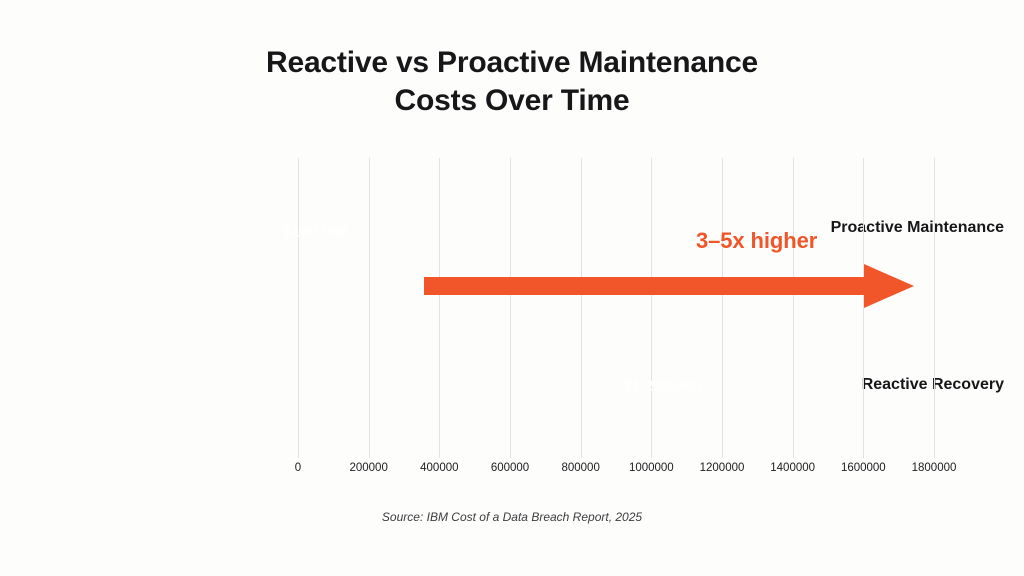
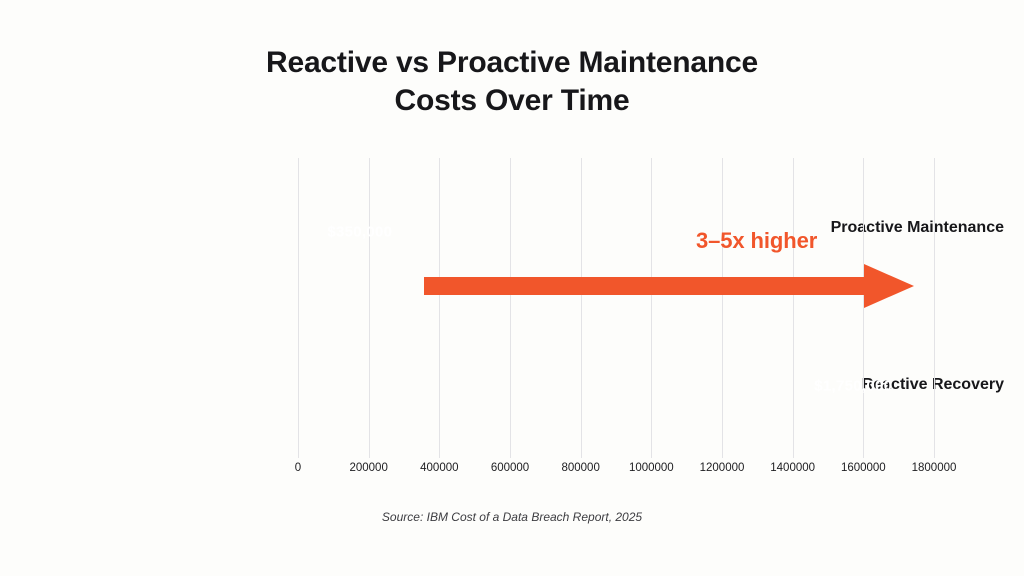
Proactive Maintenance: $100,000 -> $350,000
Reactive Recovery: $1,210,000 -> $1,750,000
